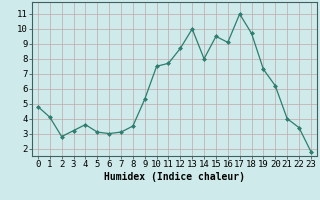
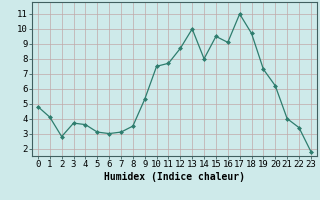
3: 3.2 -> 3.7
